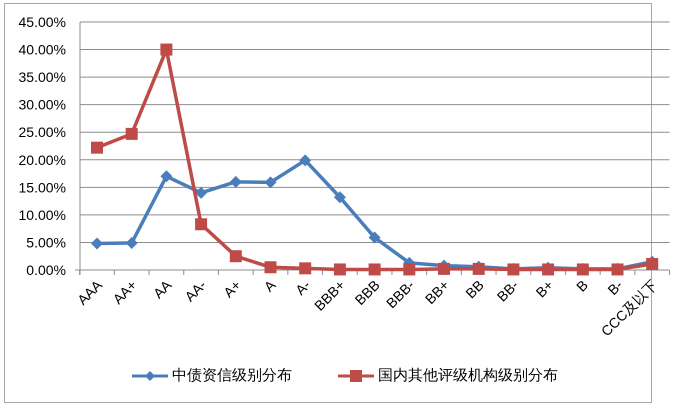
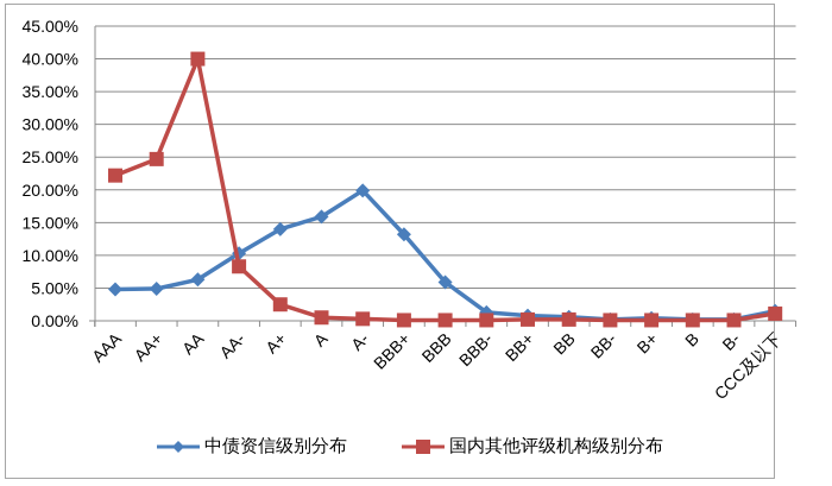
中债资信级别分布/AA: 17% -> 6%
中债资信级别分布/AA-: 14% -> 10%
中债资信级别分布/A+: 16% -> 14%
